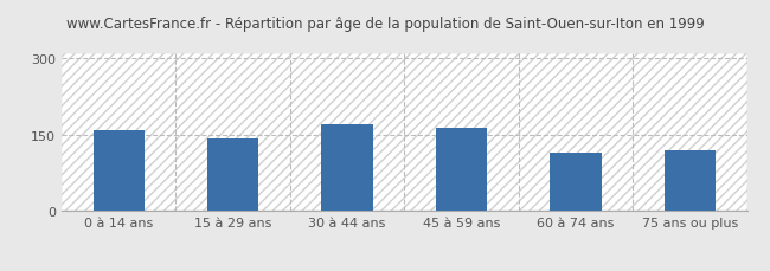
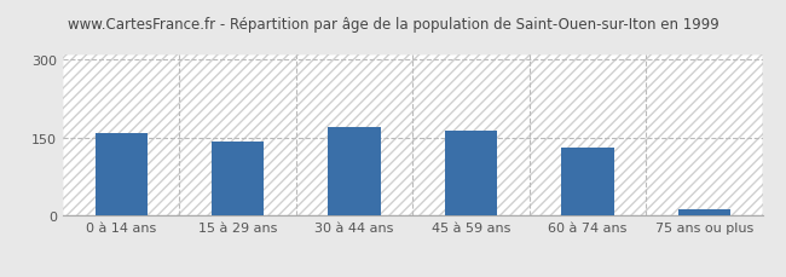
60 à 74 ans: 115 -> 131
75 ans ou plus: 120 -> 12
